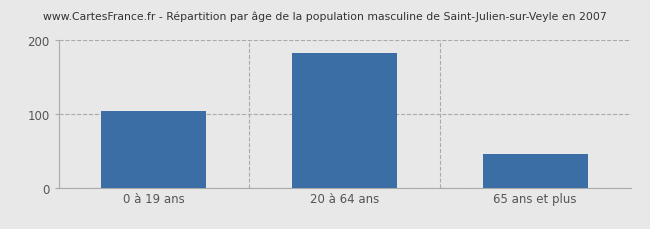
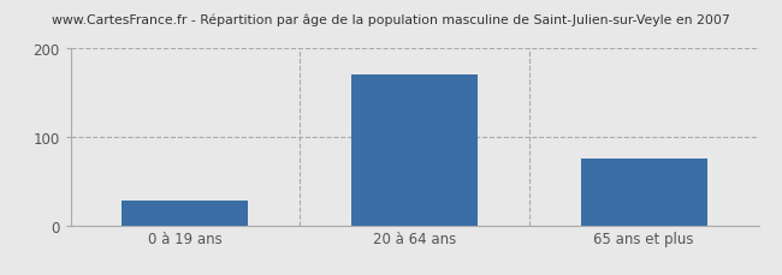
0 à 19 ans: 104 -> 28
20 à 64 ans: 183 -> 170
65 ans et plus: 45 -> 76
